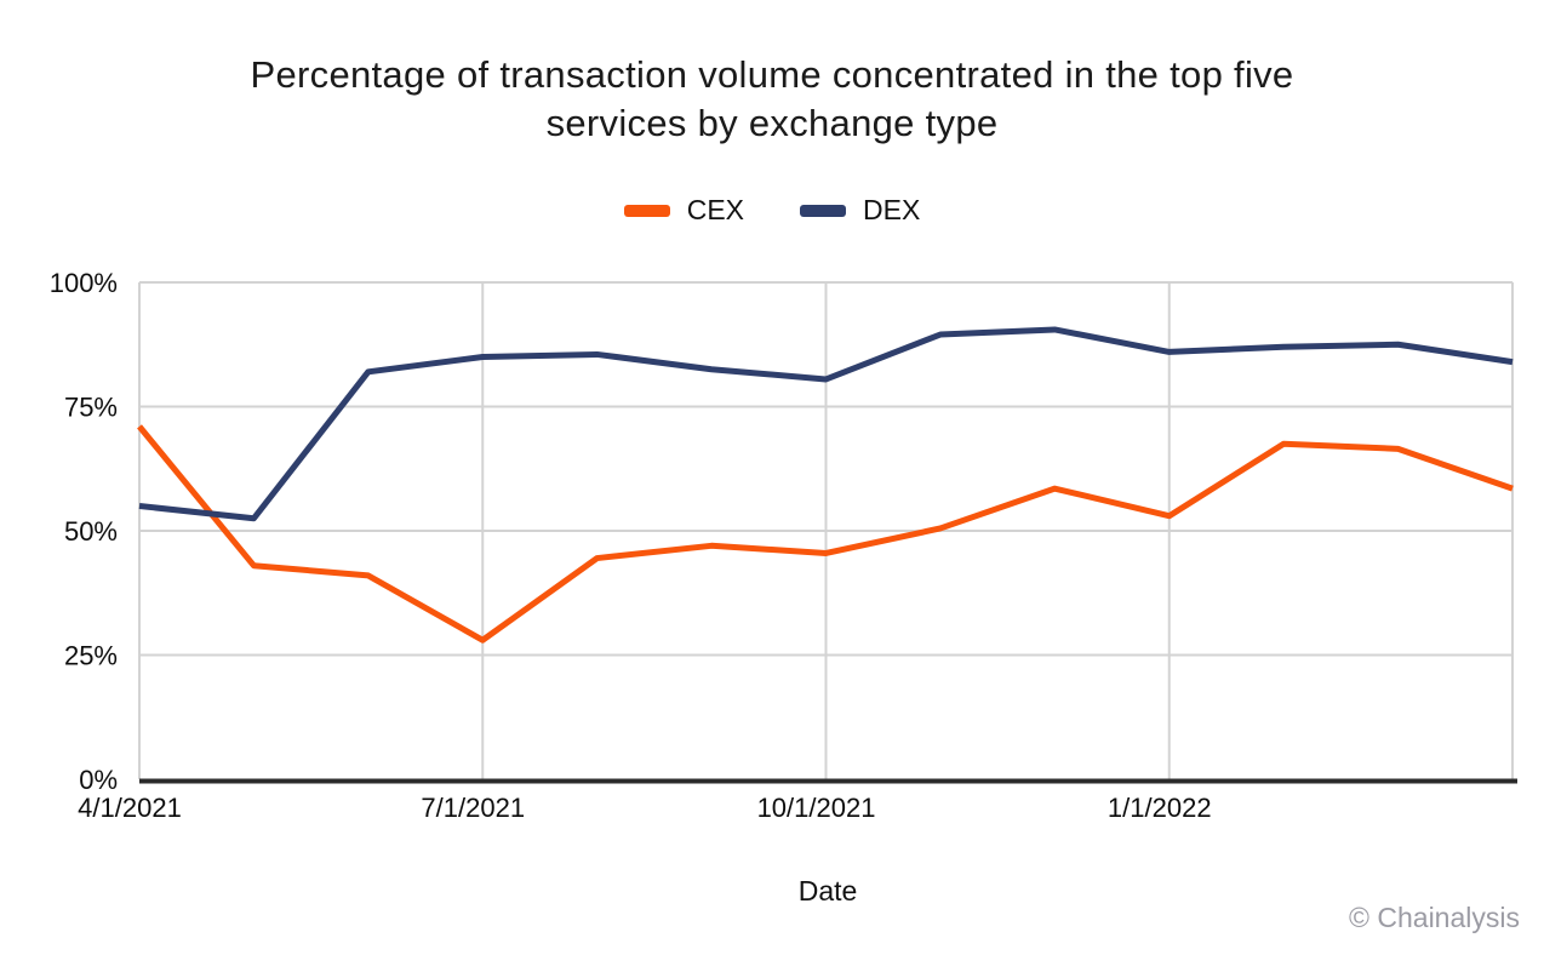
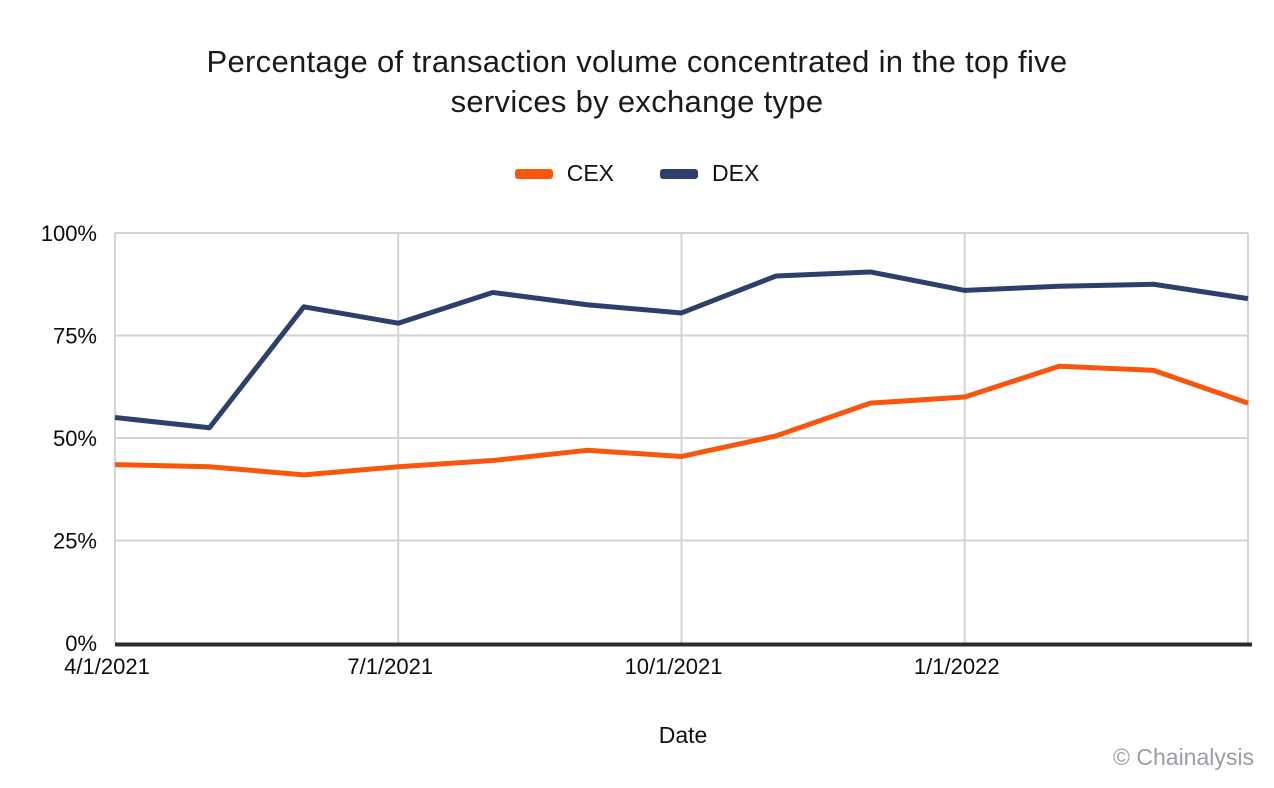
CEX/4/1/2021: 71% -> 44%
CEX/7/1/2021: 28% -> 43%
DEX/7/1/2021: 85% -> 78%
CEX/1/1/2022: 53% -> 60%
